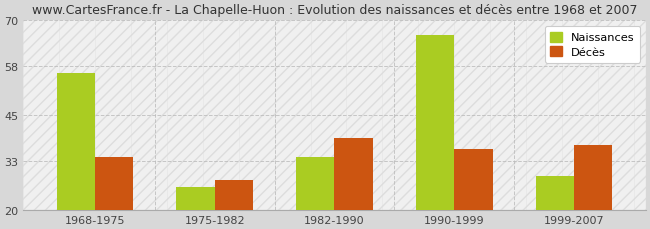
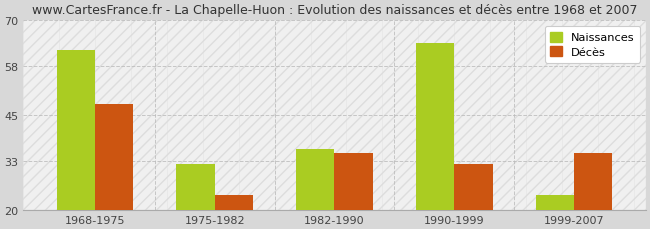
Naissances/1968-1975: 56 -> 62
Décès/1968-1975: 34 -> 48
Naissances/1975-1982: 26 -> 32
Décès/1975-1982: 28 -> 24
Naissances/1982-1990: 34 -> 36
Décès/1982-1990: 39 -> 35
Naissances/1990-1999: 66 -> 64
Décès/1990-1999: 36 -> 32
Naissances/1999-2007: 29 -> 24
Décès/1999-2007: 37 -> 35
